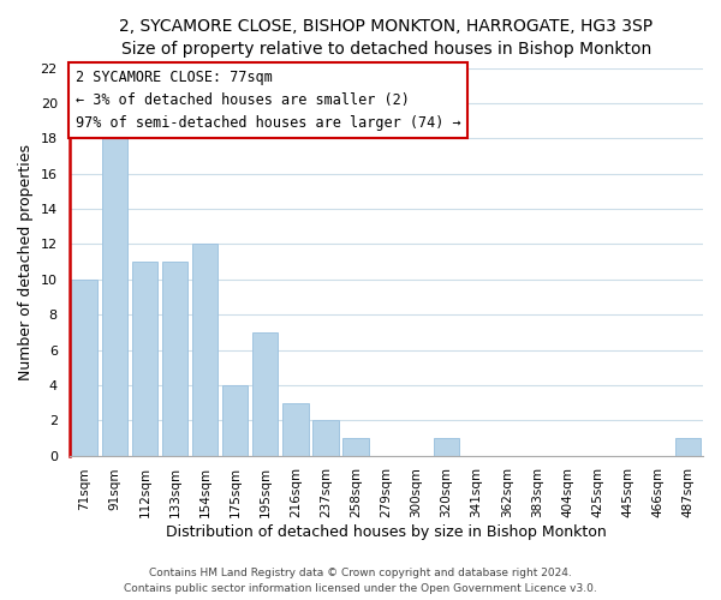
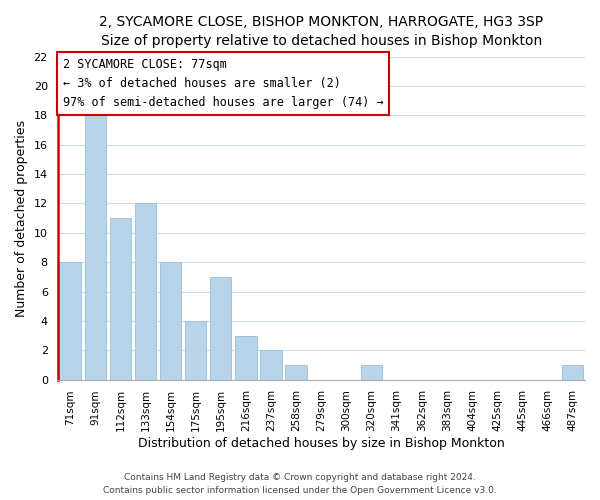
71sqm: 10 -> 8
133sqm: 11 -> 12
154sqm: 12 -> 8
